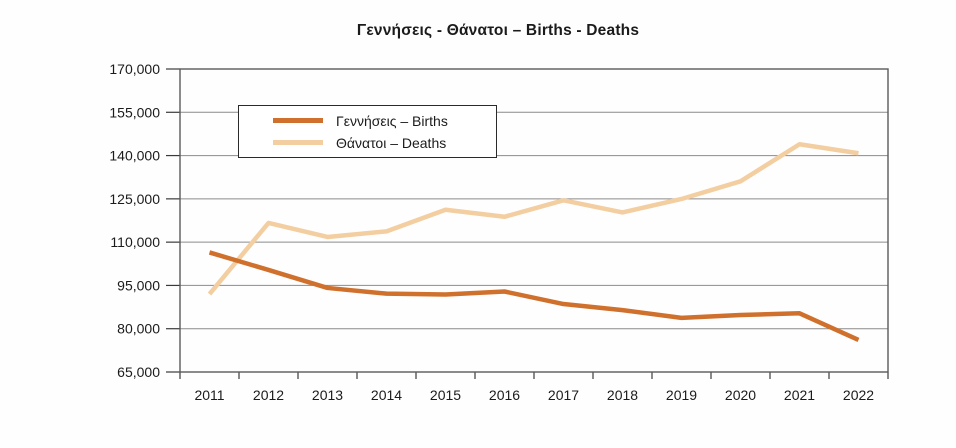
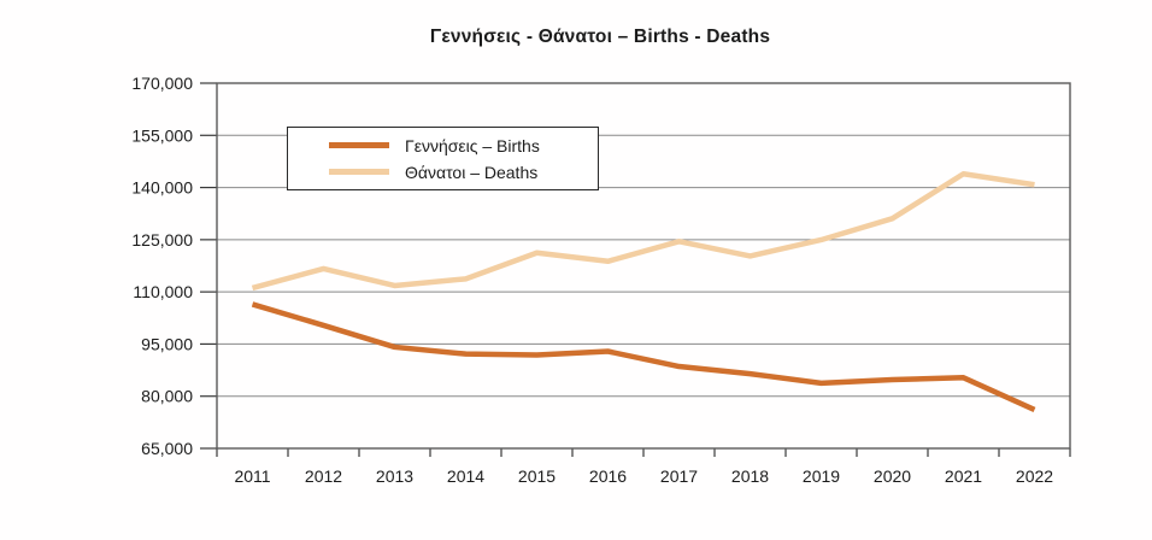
Θάνατοι – Deaths/2011: 92000 -> 111000
